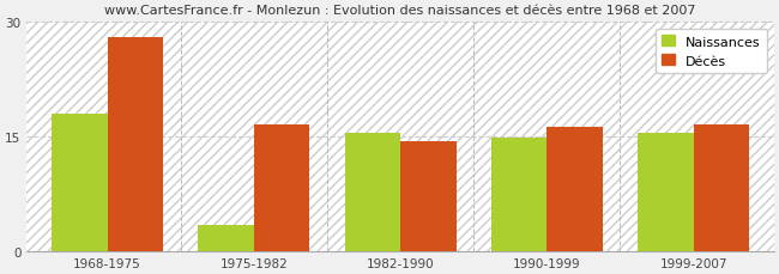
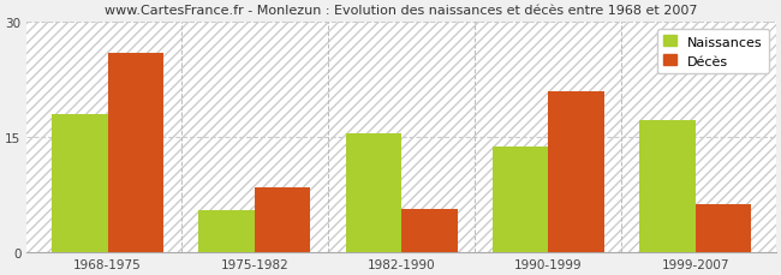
Décès/1968-1975: 28.0 -> 26.0
Naissances/1975-1982: 3.5 -> 5.4
Décès/1975-1982: 16.5 -> 8.4
Décès/1982-1990: 14.4 -> 5.6
Naissances/1990-1999: 14.8 -> 13.8
Décès/1990-1999: 16.2 -> 21.0
Naissances/1999-2007: 15.5 -> 17.2
Décès/1999-2007: 16.5 -> 6.2
